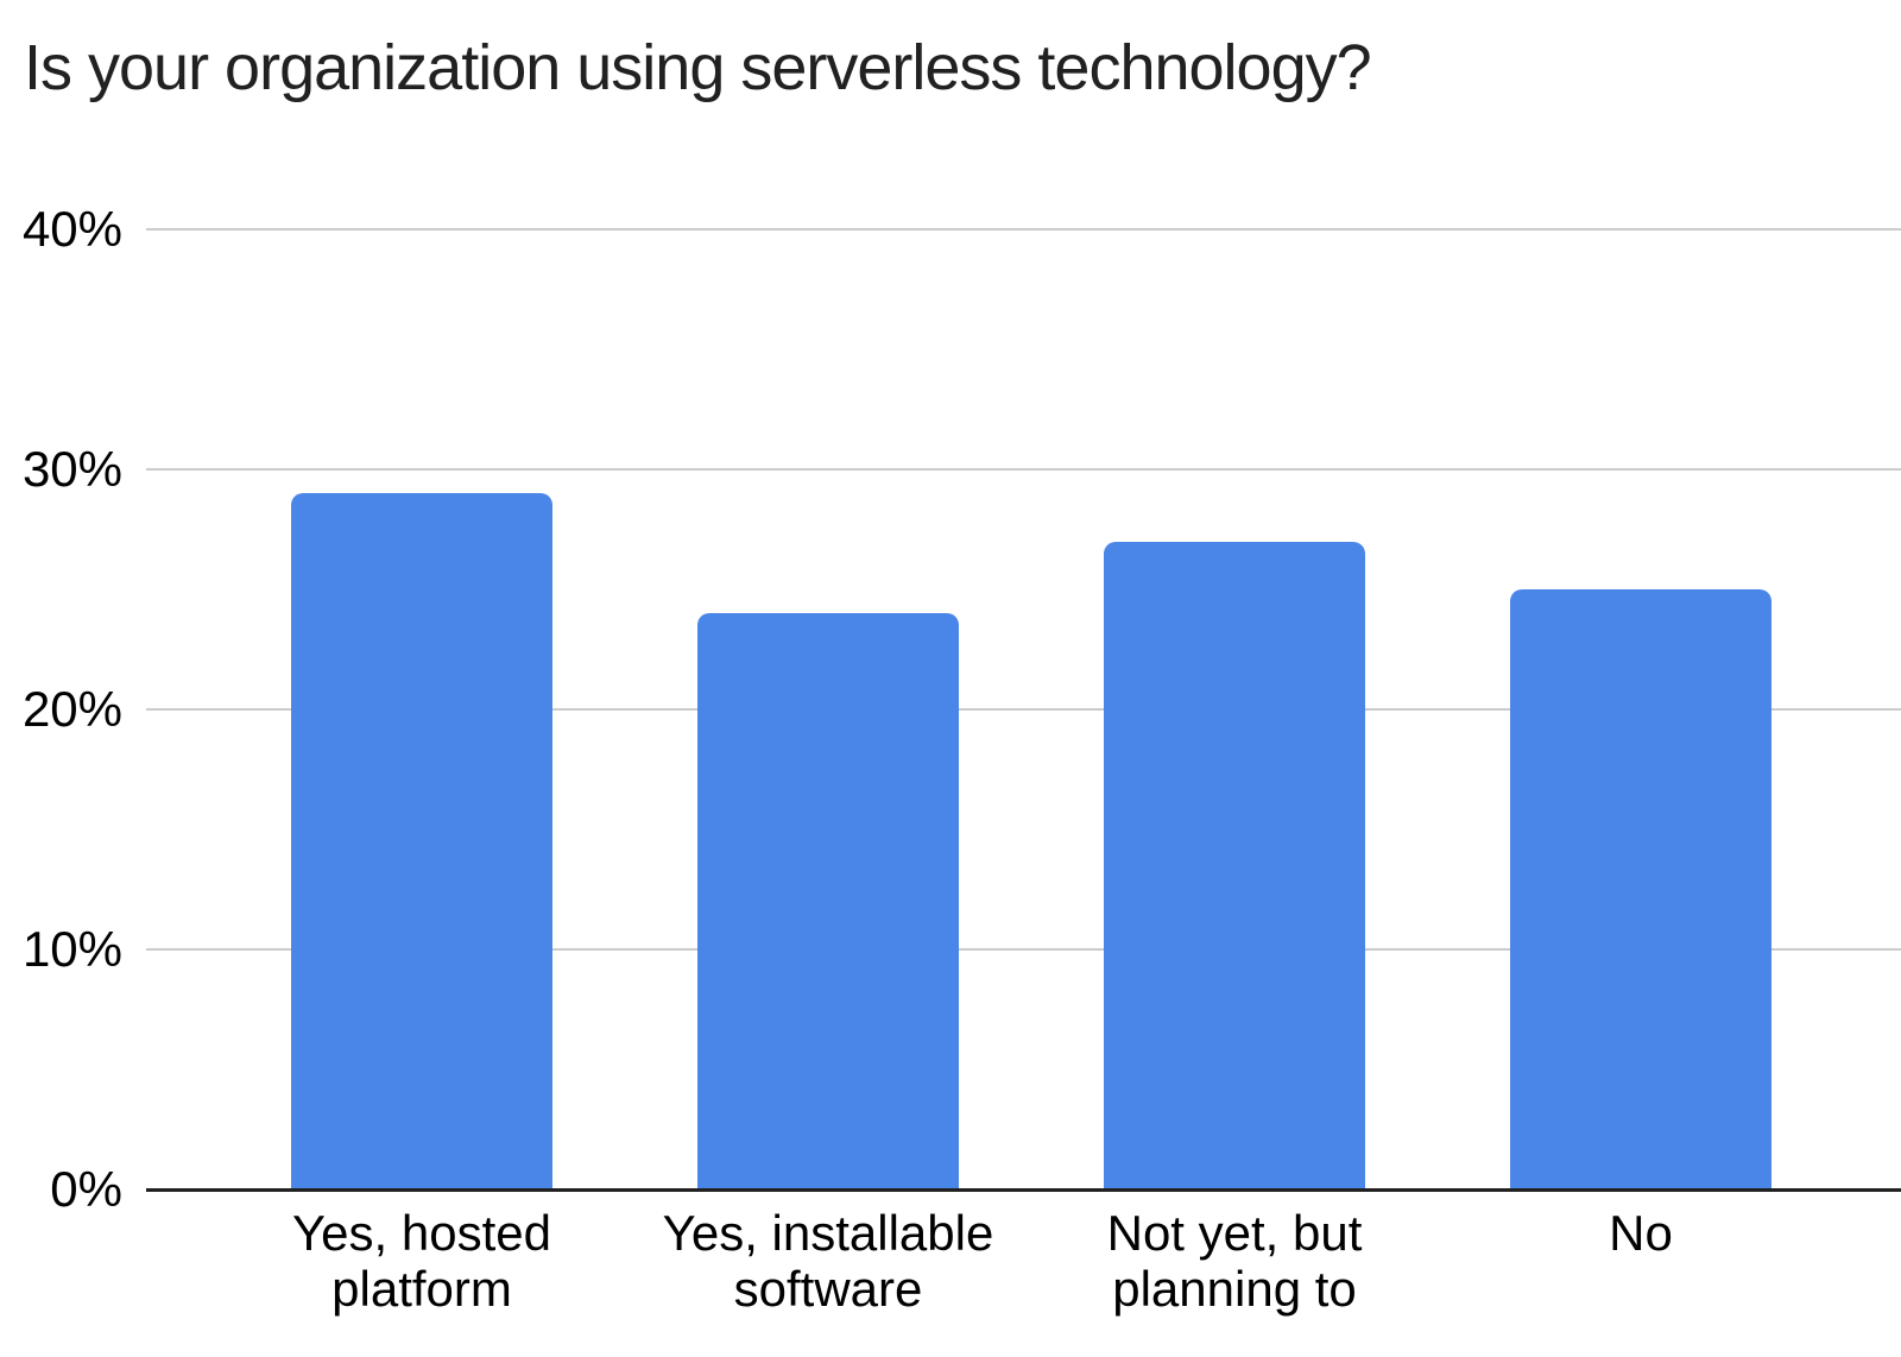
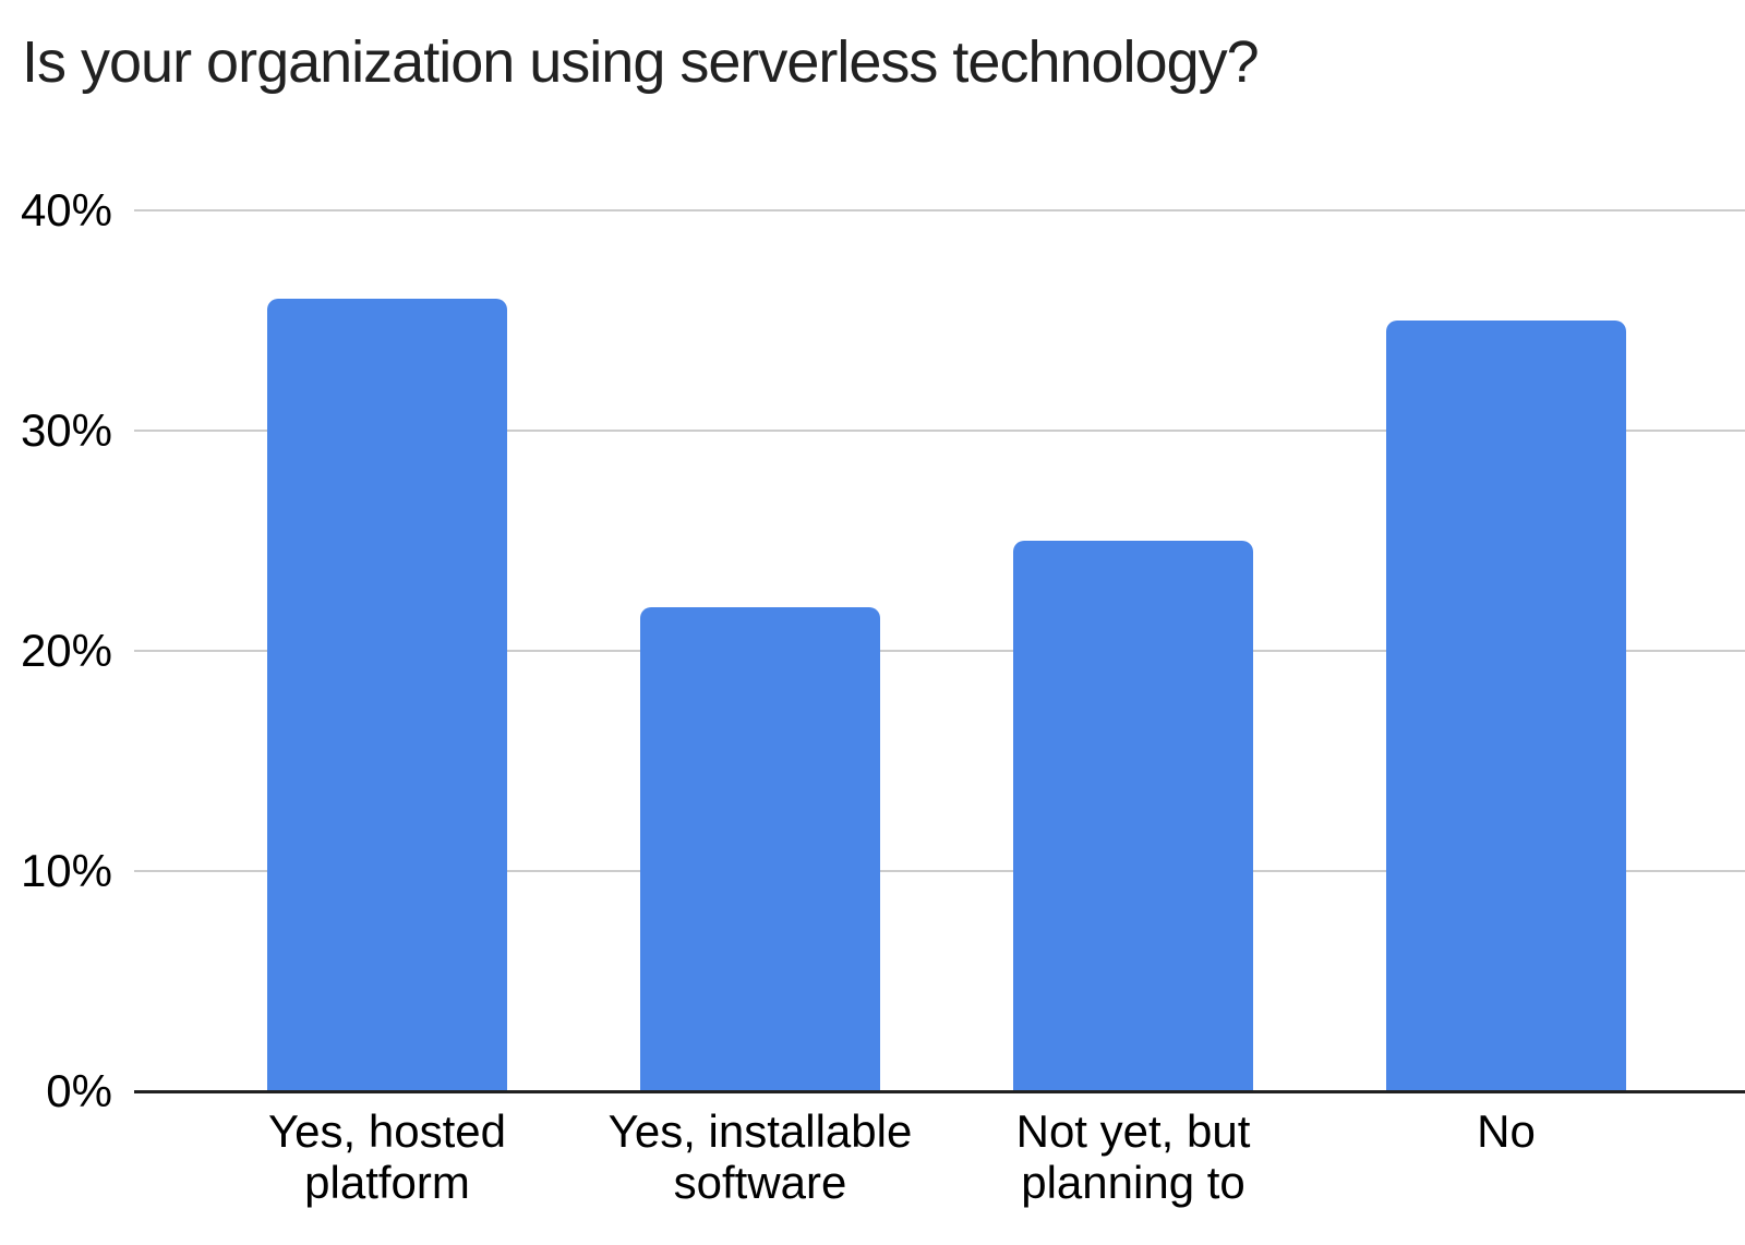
Yes, hosted platform: 29% -> 36%
Yes, installable software: 24% -> 22%
Not yet, but planning to: 27% -> 25%
No: 25% -> 35%
